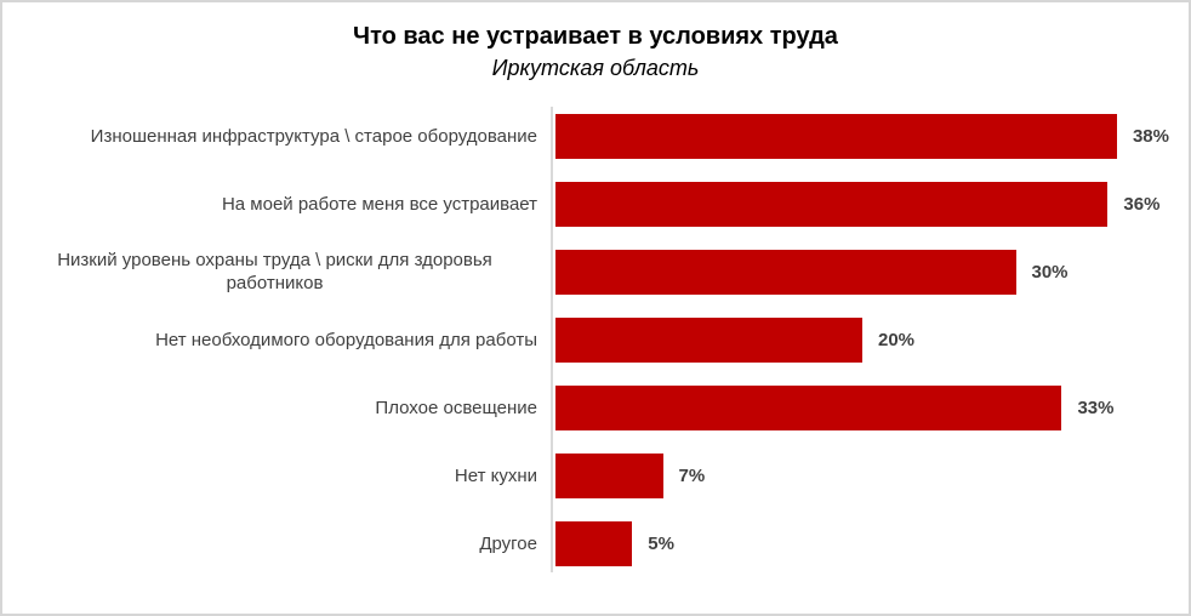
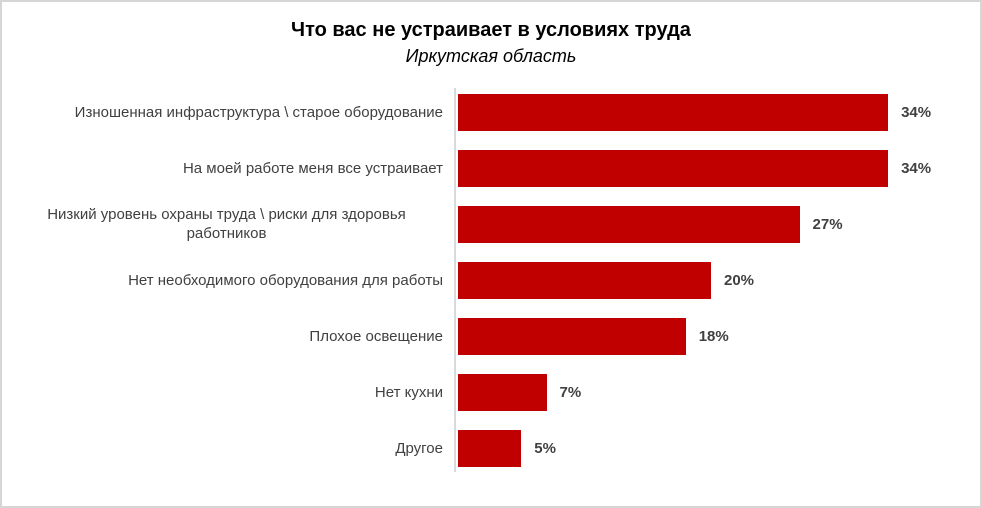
Изношенная инфраструктура \ старое оборудование: 38% -> 34%
На моей работе меня все устраивает: 36% -> 34%
Низкий уровень охраны труда \ риски для здоровья работников: 30% -> 27%
Плохое освещение: 33% -> 18%
